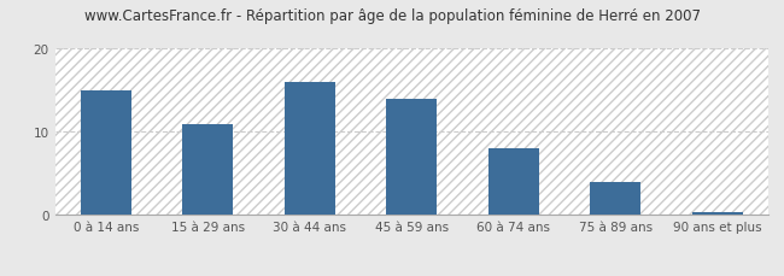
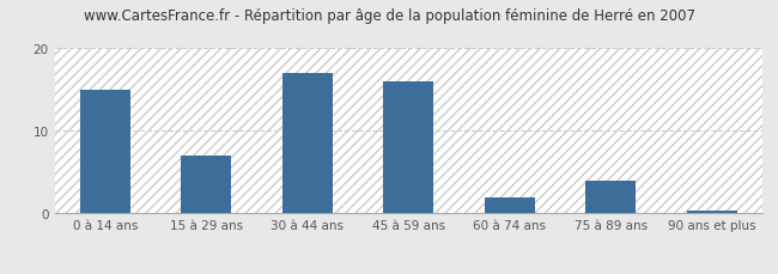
15 à 29 ans: 11.0 -> 7.0
30 à 44 ans: 16.0 -> 17.0
45 à 59 ans: 14.0 -> 16.0
60 à 74 ans: 8.0 -> 2.0
